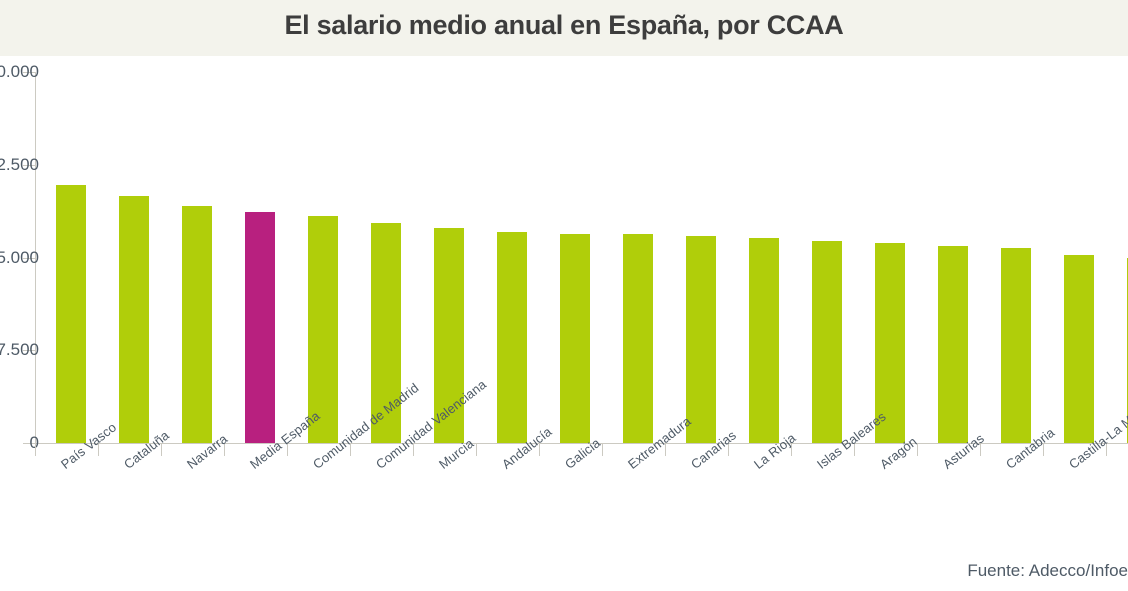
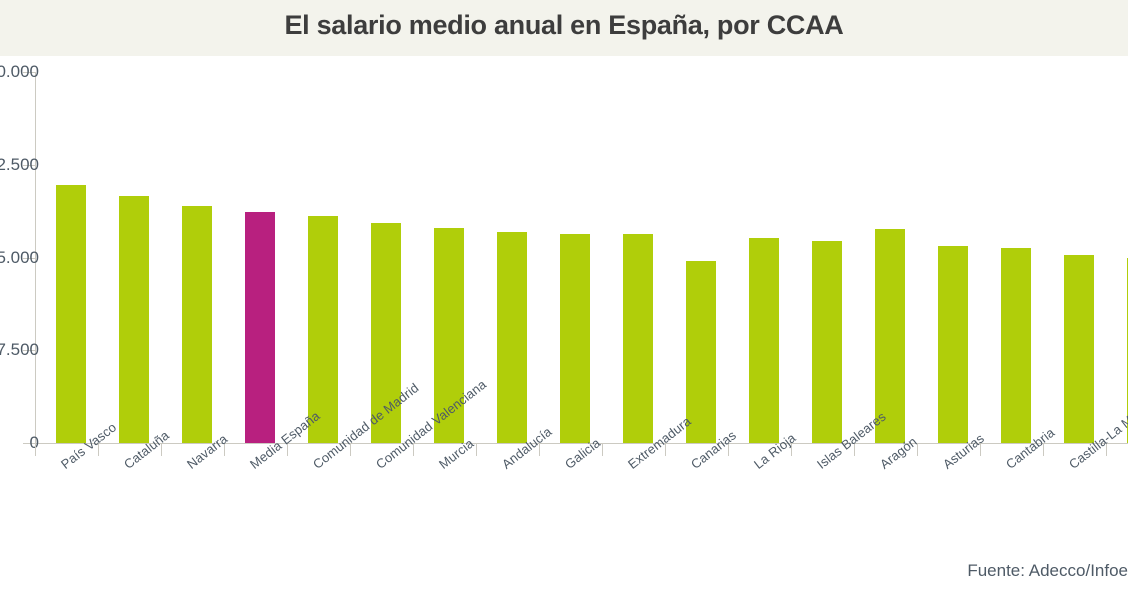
Canarias: 16800 -> 14700
Aragón: 16200 -> 17300
